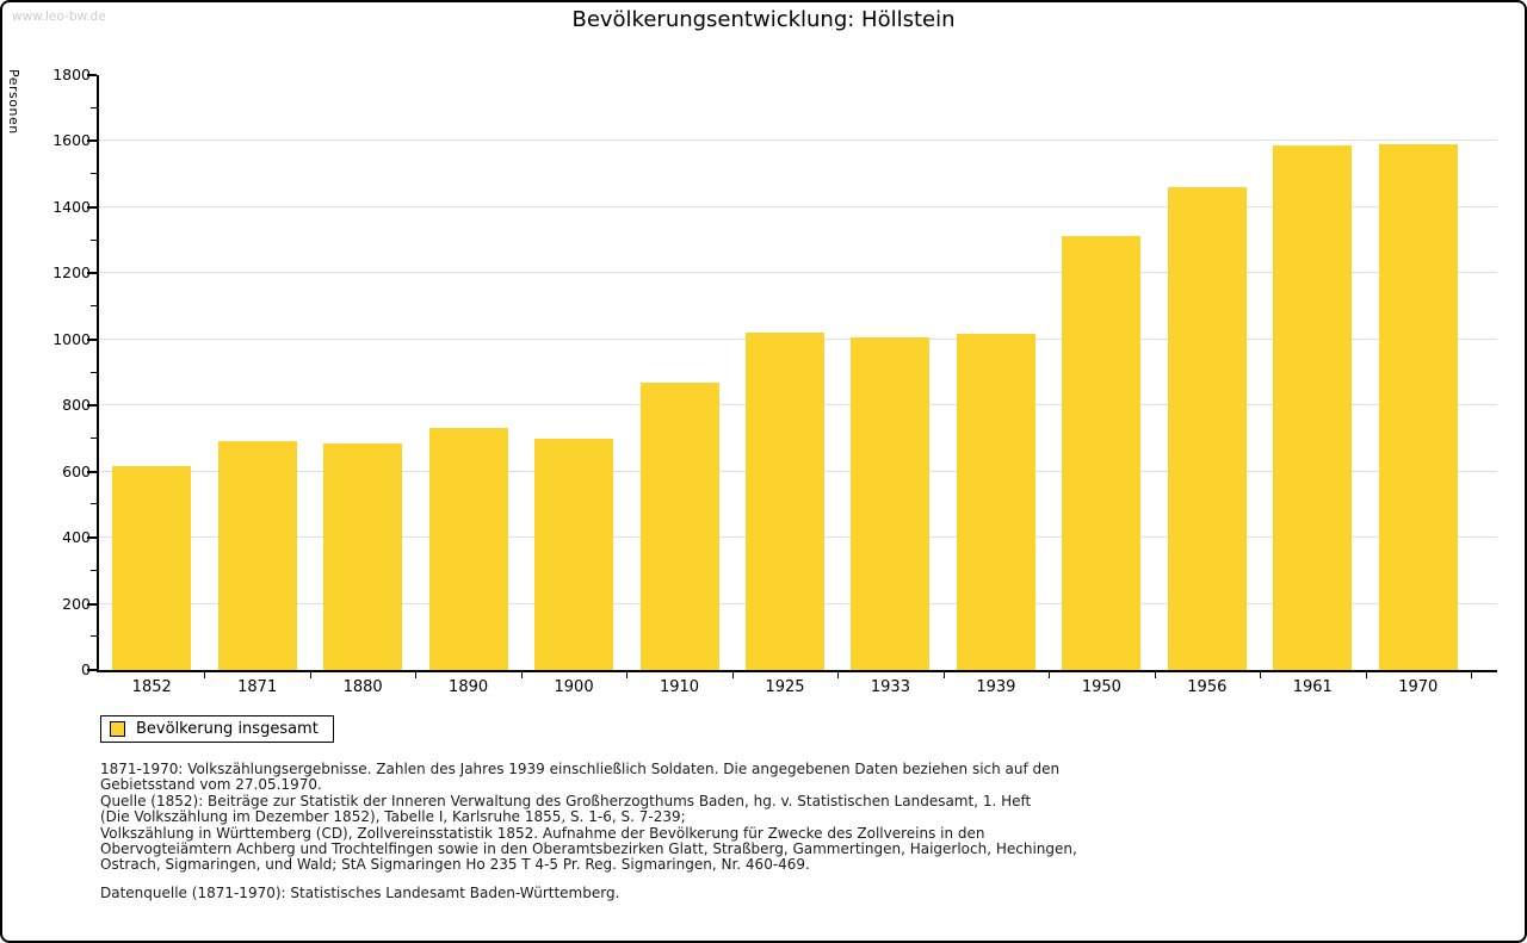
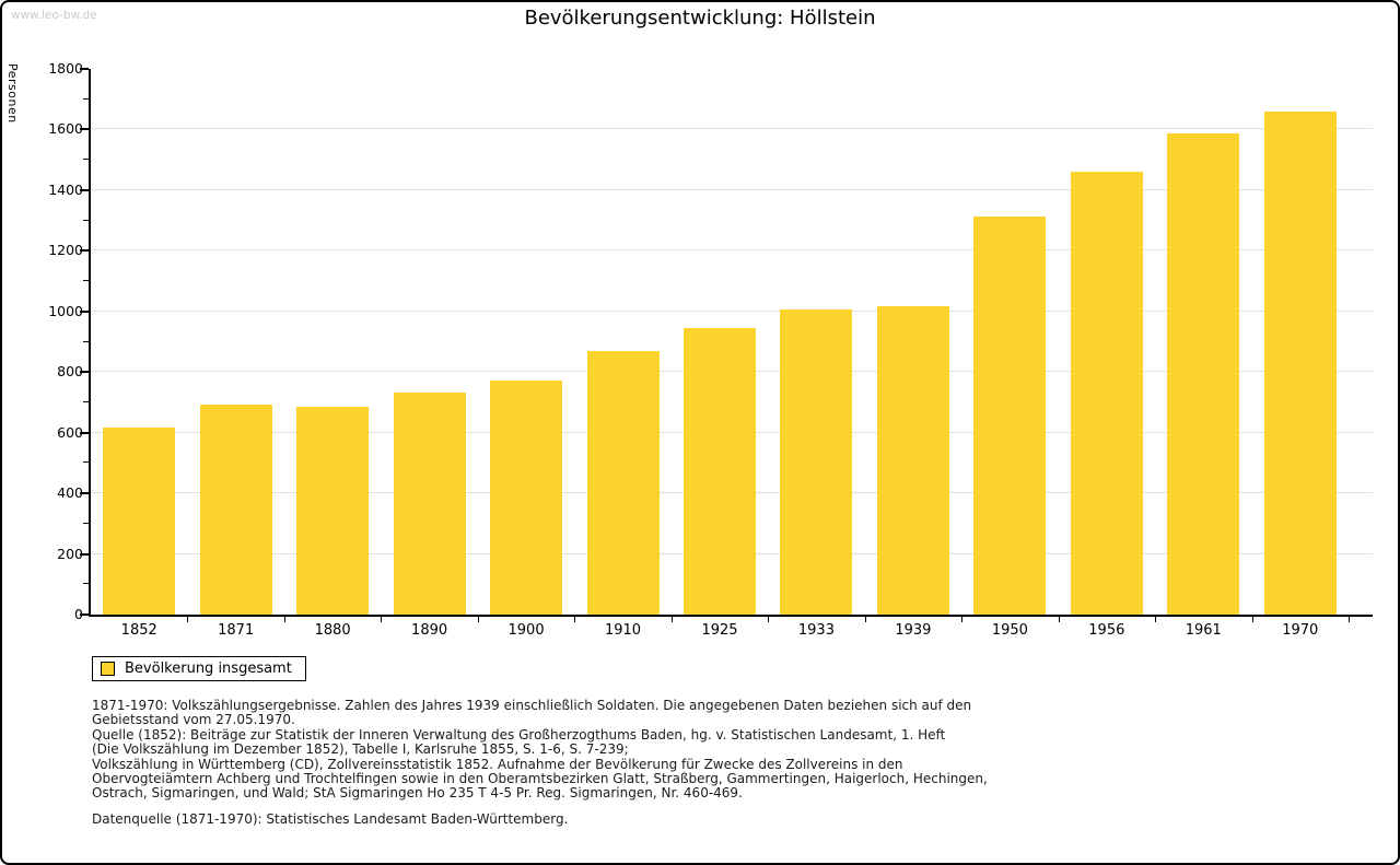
1900: 700 -> 770
1925: 1020 -> 940
1970: 1590 -> 1660
